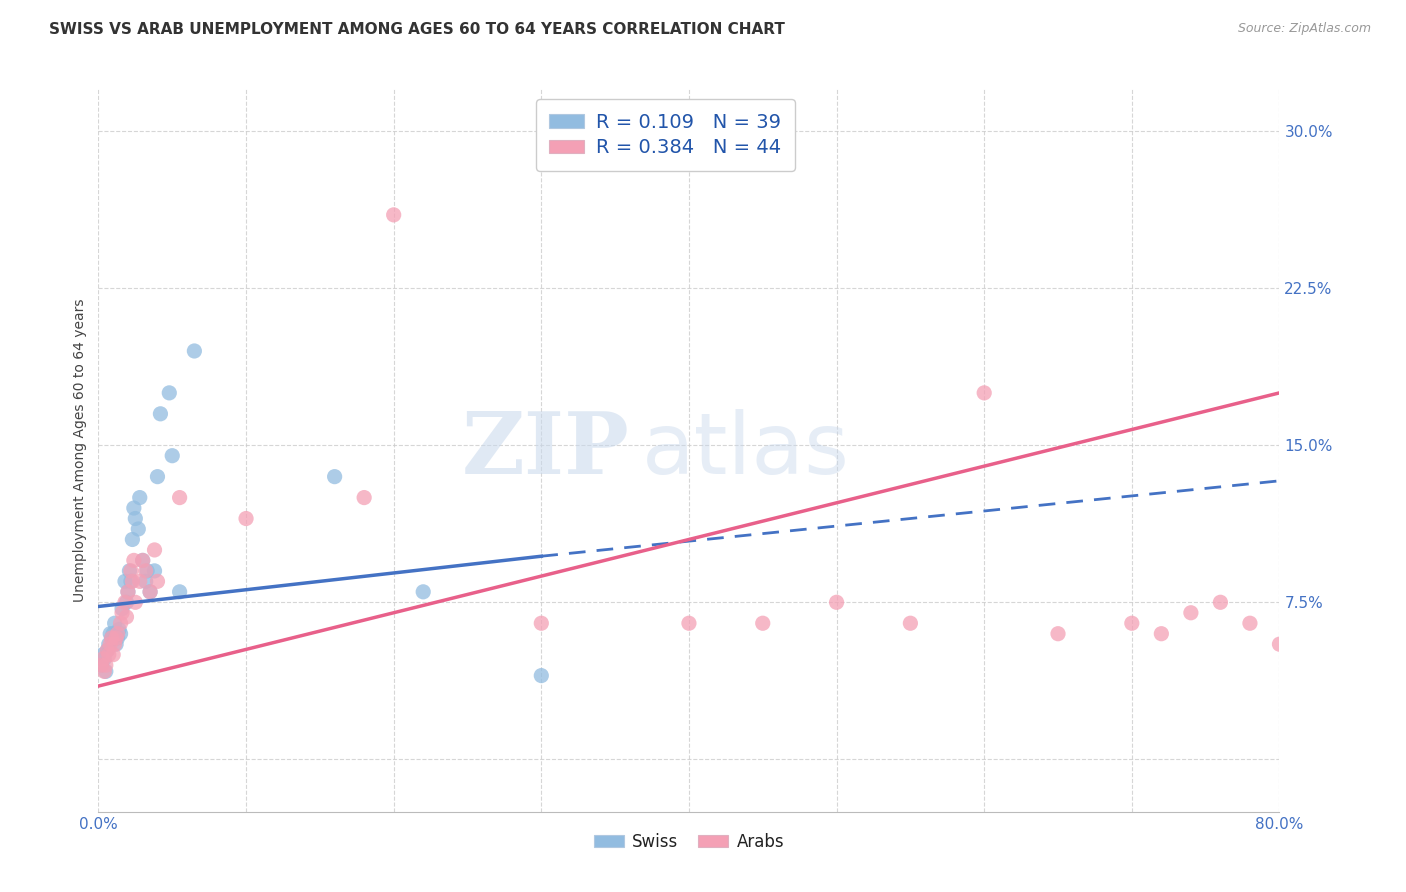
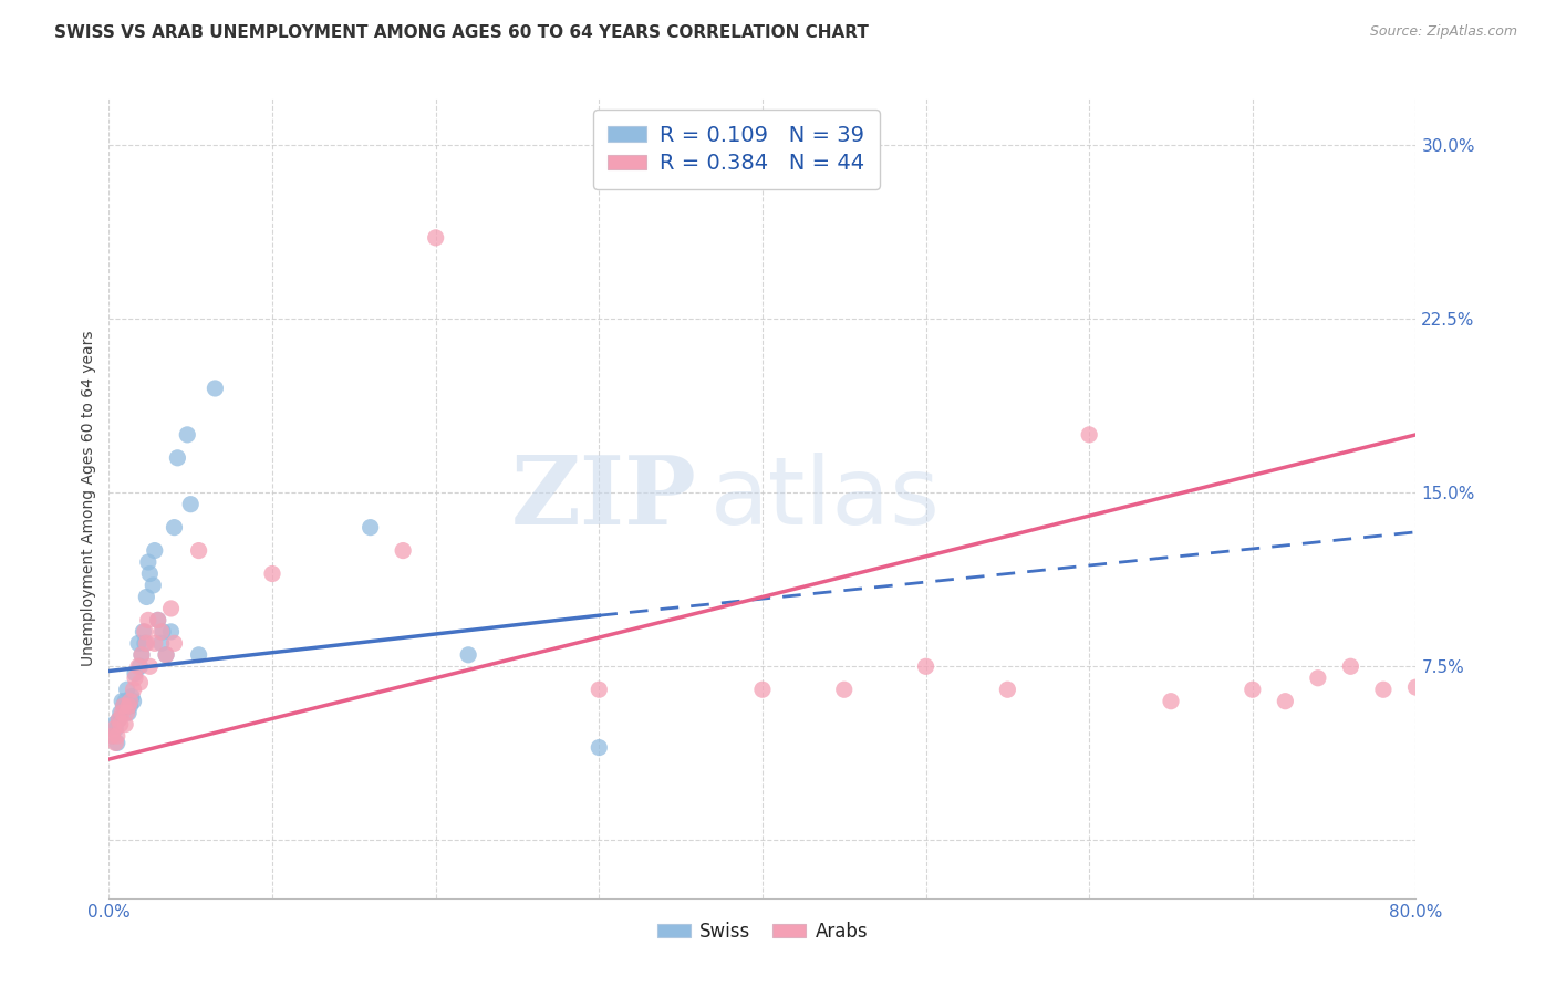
Arabs/80.0%: 5.5% -> 6.6%
